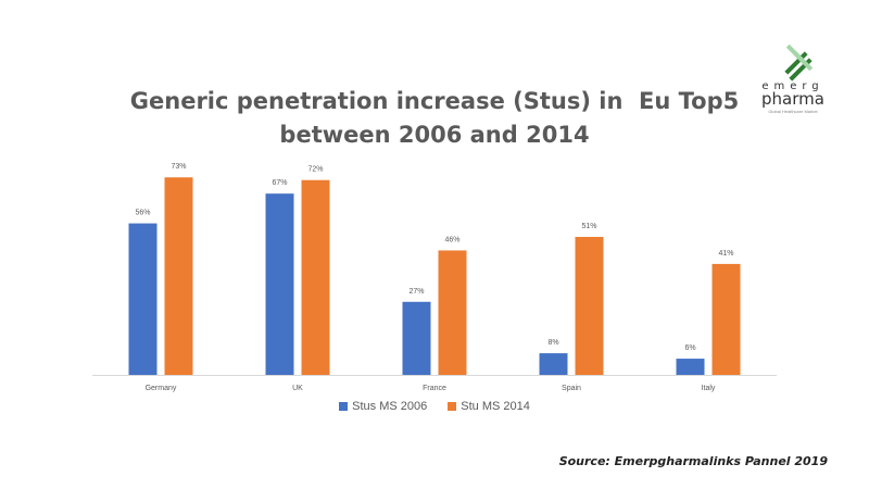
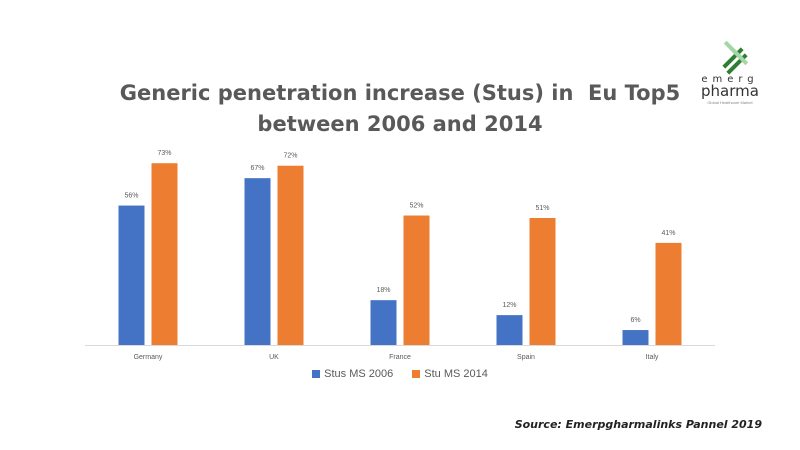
Stus MS 2006/France: 27% -> 18%
Stu MS 2014/France: 46% -> 52%
Stus MS 2006/Spain: 8% -> 12%
